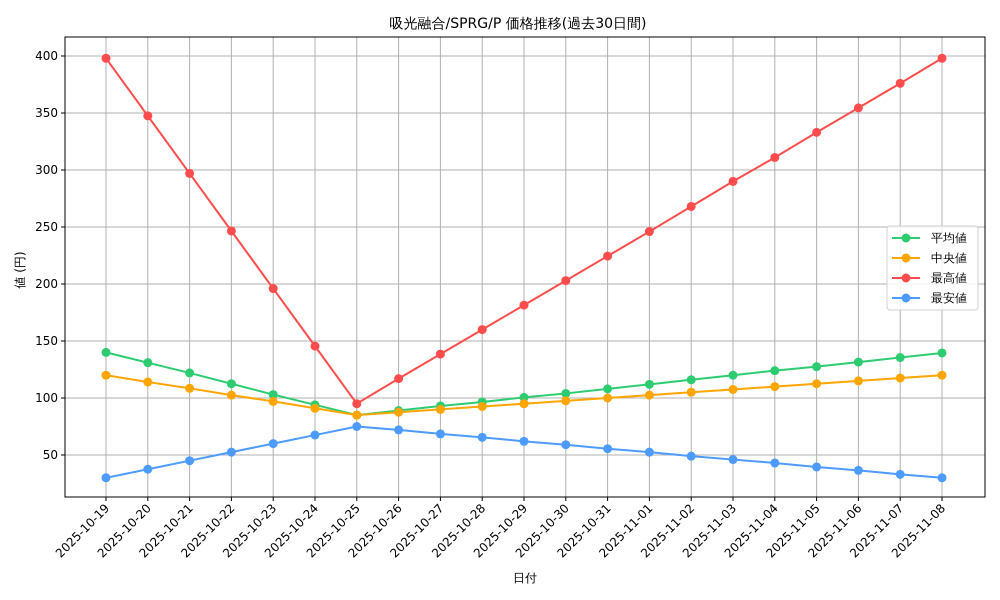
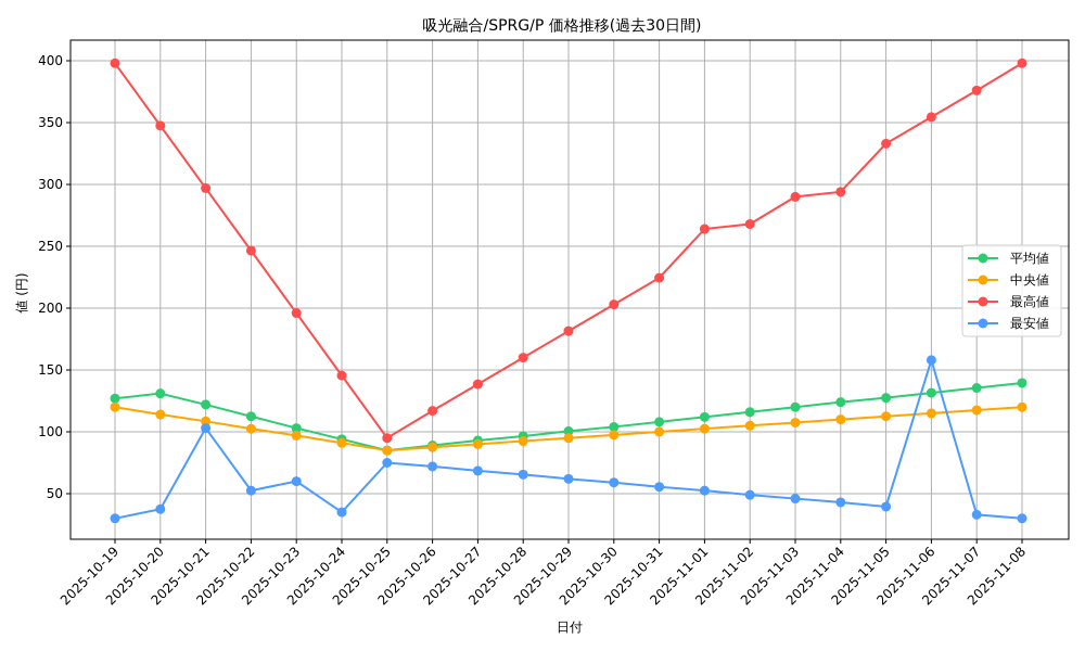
平均値/2025-10-19: 140 -> 127
最安値/2025-10-21: 45 -> 103
最安値/2025-10-24: 68 -> 35
最高値/2025-11-01: 246 -> 264
最高値/2025-11-04: 311 -> 294
最安値/2025-11-06: 36 -> 158
